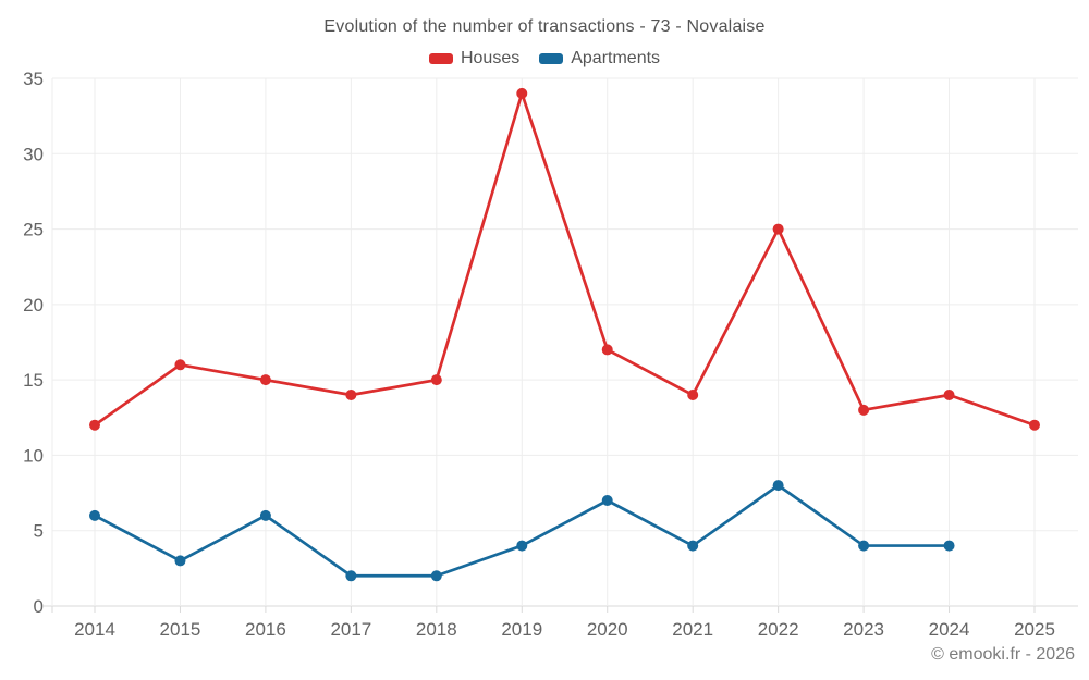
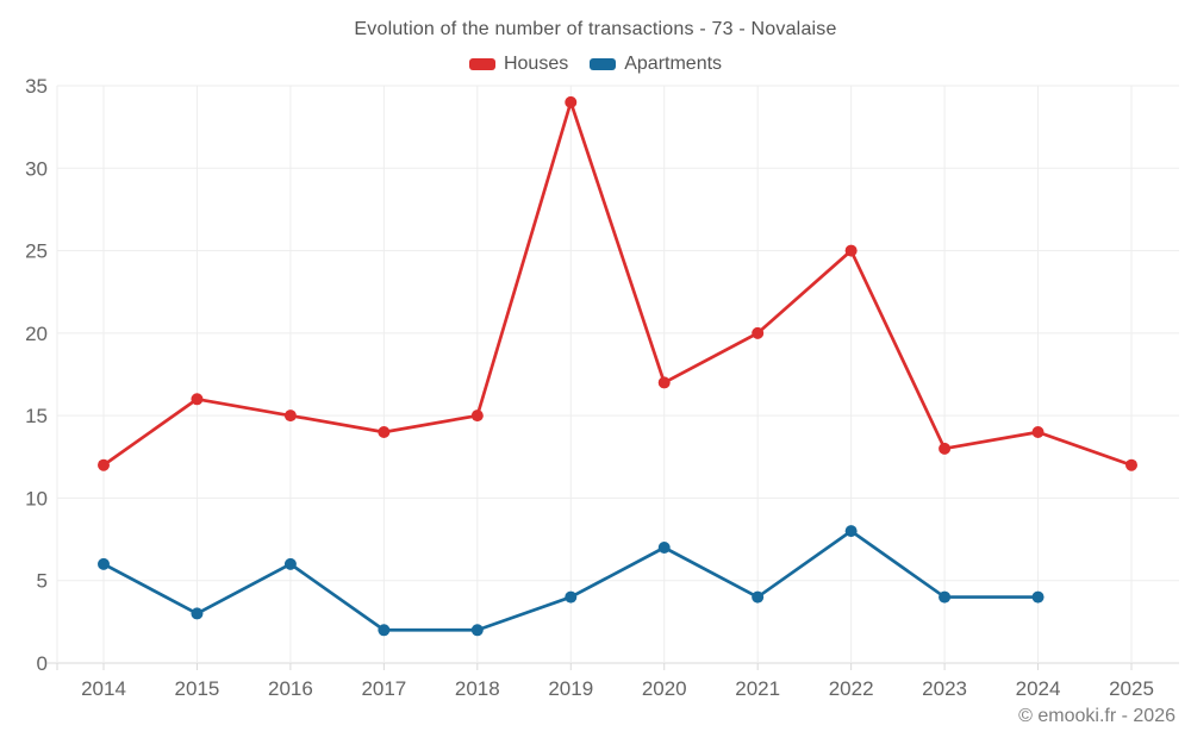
Houses/2021: 14 -> 20
